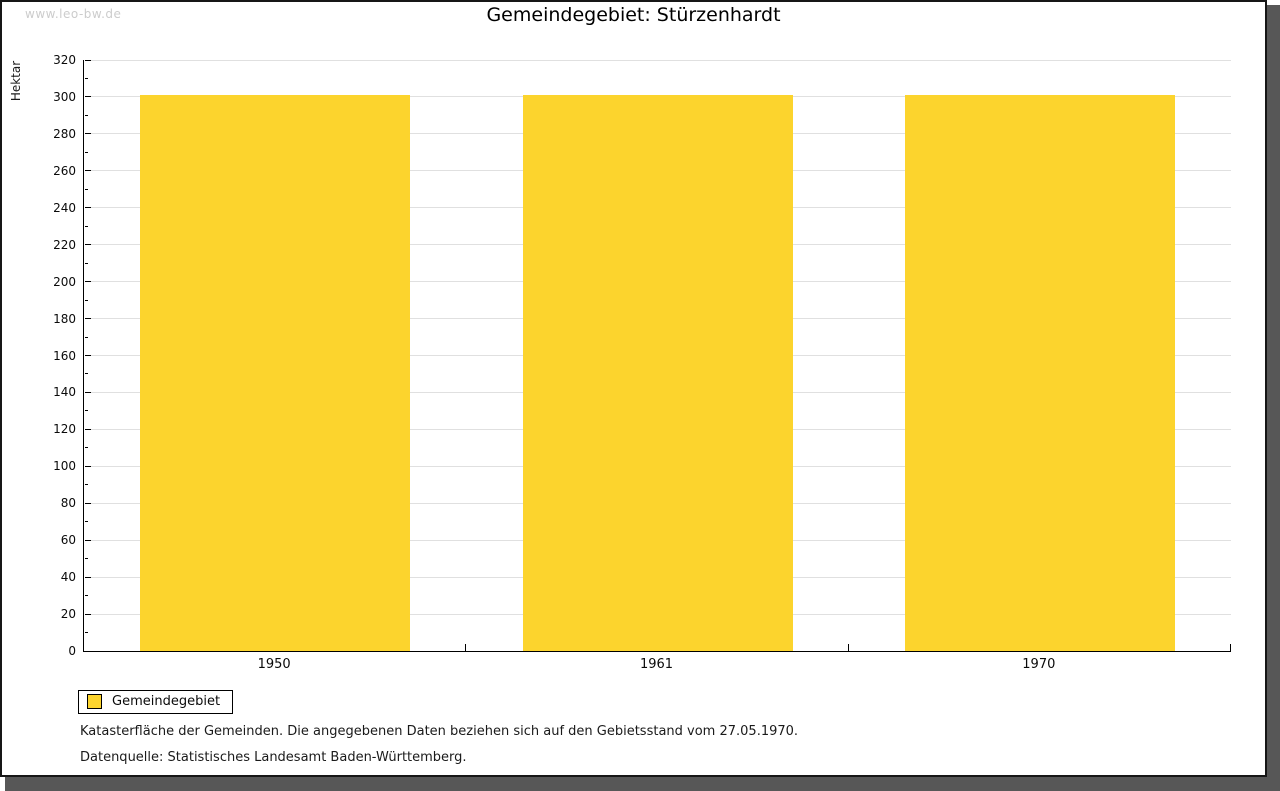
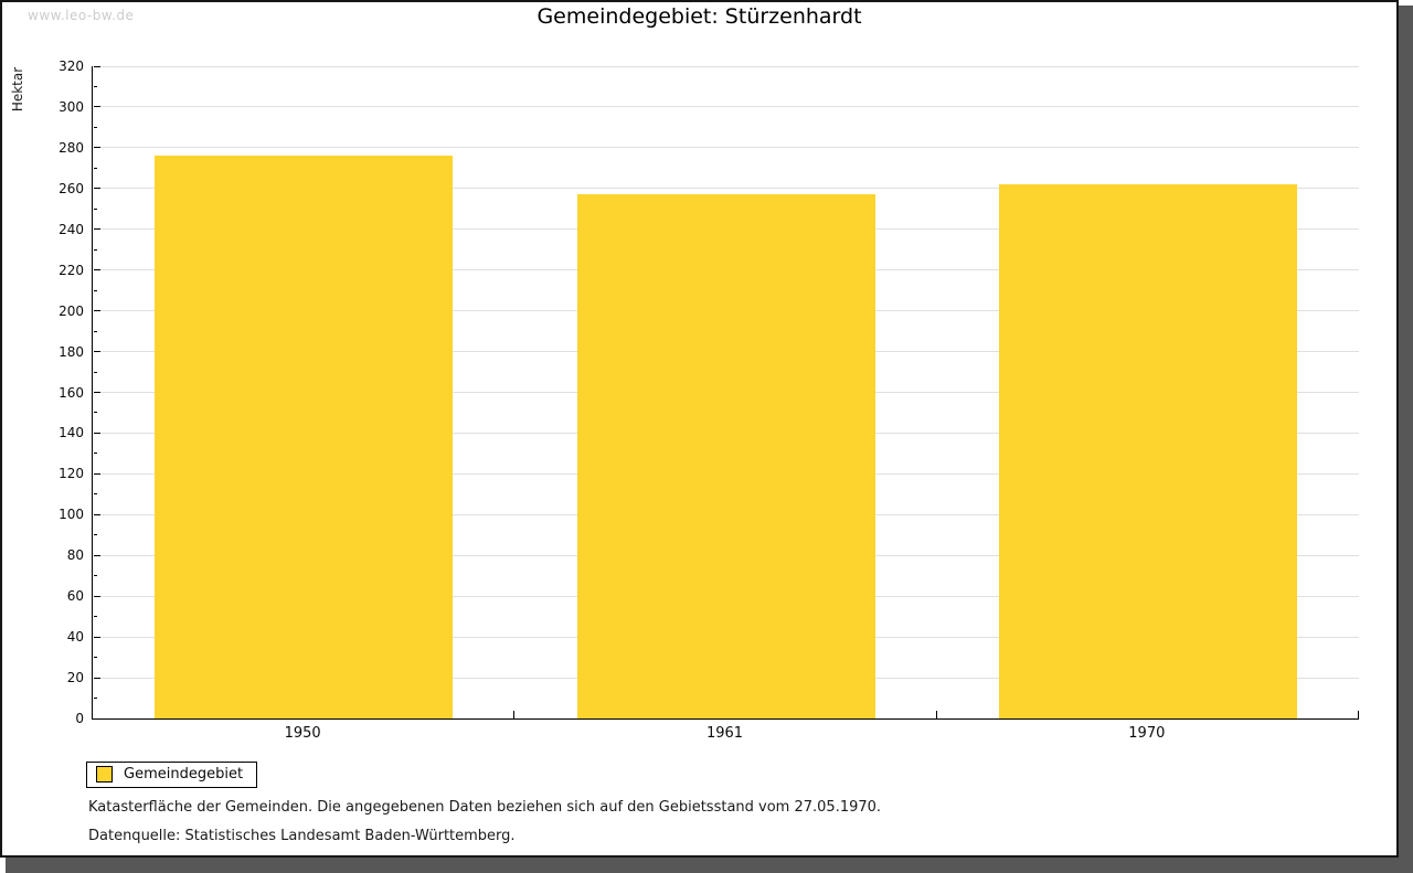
1950: 301 -> 276
1961: 301 -> 257
1970: 301 -> 262
